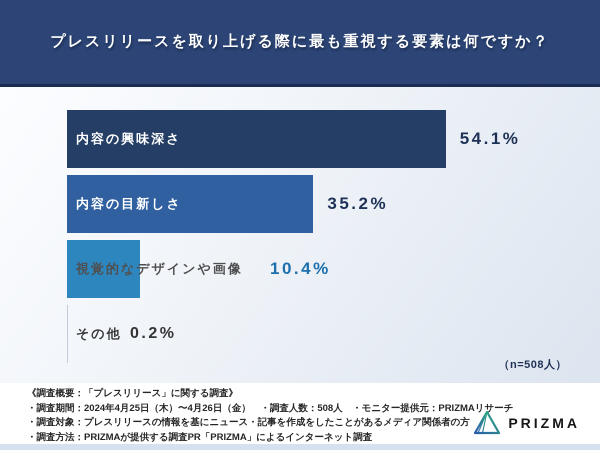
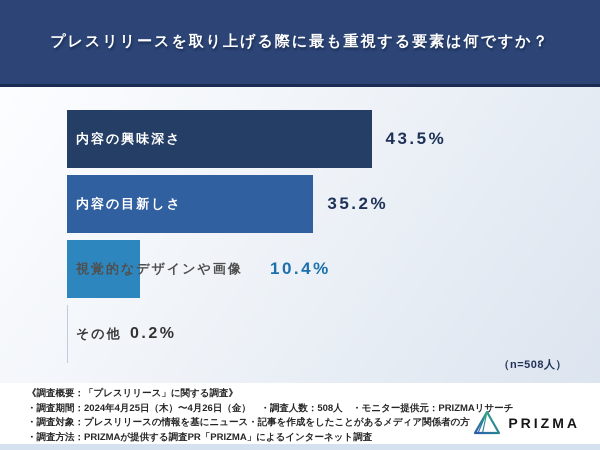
内容の興味深さ: 54.1% -> 43.5%
